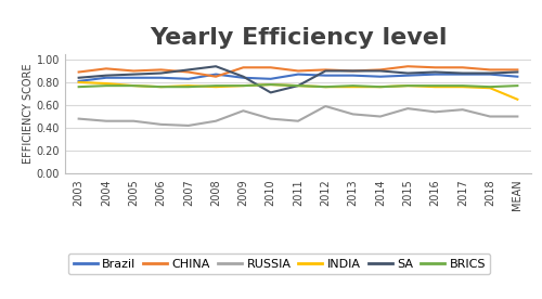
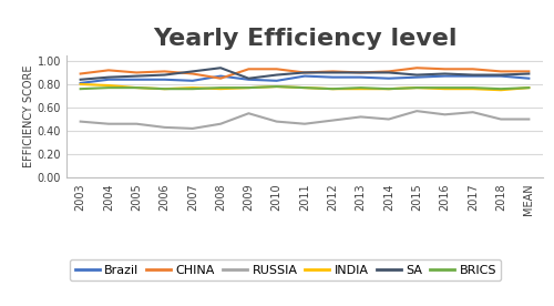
SA/2010: 0.71 -> 0.88
SA/2011: 0.77 -> 0.90
RUSSIA/2012: 0.59 -> 0.49
INDIA/MEAN: 0.65 -> 0.77
